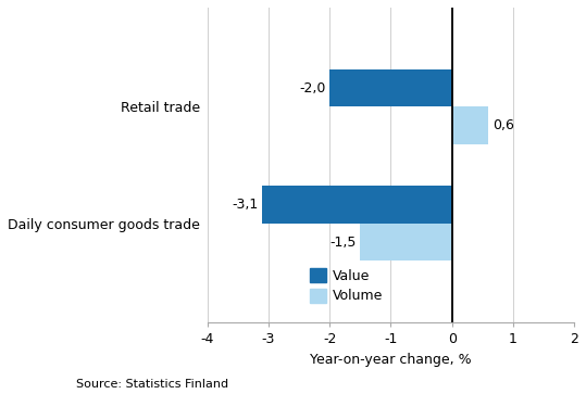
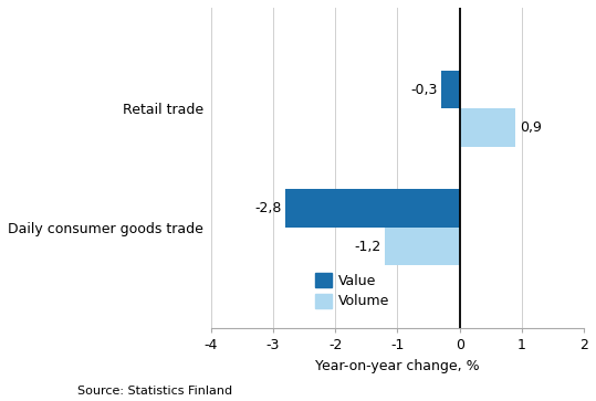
Value/Retail trade: -2,0 -> -0,3
Volume/Retail trade: 0,6 -> 0,9
Value/Daily consumer goods trade: -3,1 -> -2,8
Volume/Daily consumer goods trade: -1,5 -> -1,2
